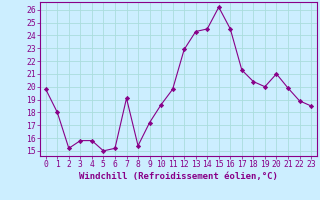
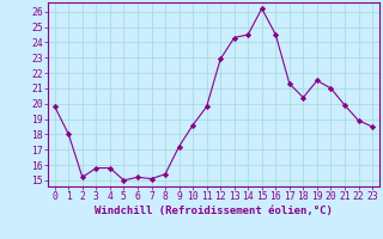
7: 19.1 -> 15.1
19: 20.0 -> 21.5
